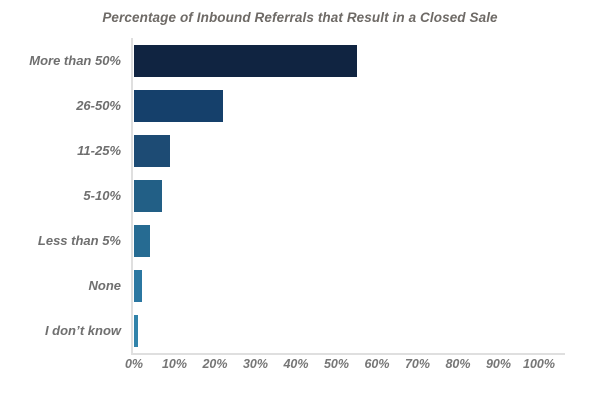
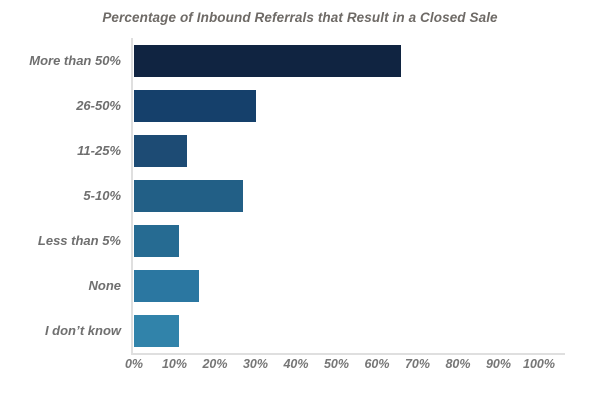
More than 50%: 55% -> 66%
26-50%: 22% -> 30%
11-25%: 9% -> 13%
5-10%: 7% -> 27%
Less than 5%: 4% -> 11%
None: 2% -> 16%
I don’t know: 1% -> 11%
